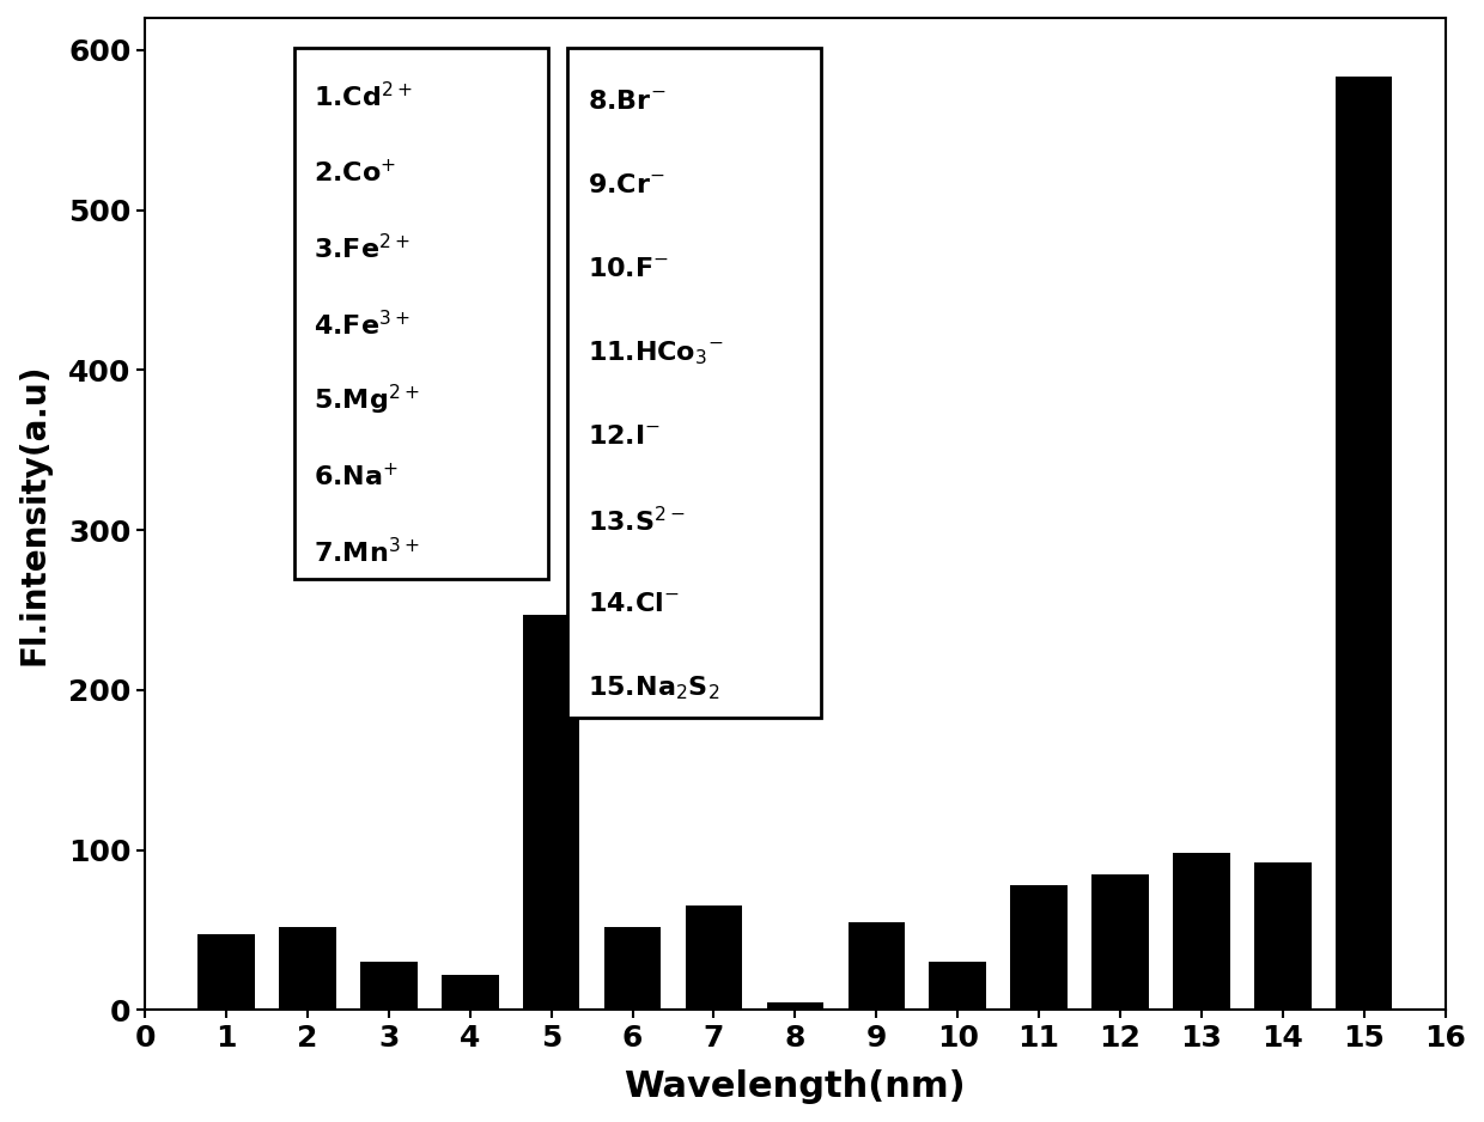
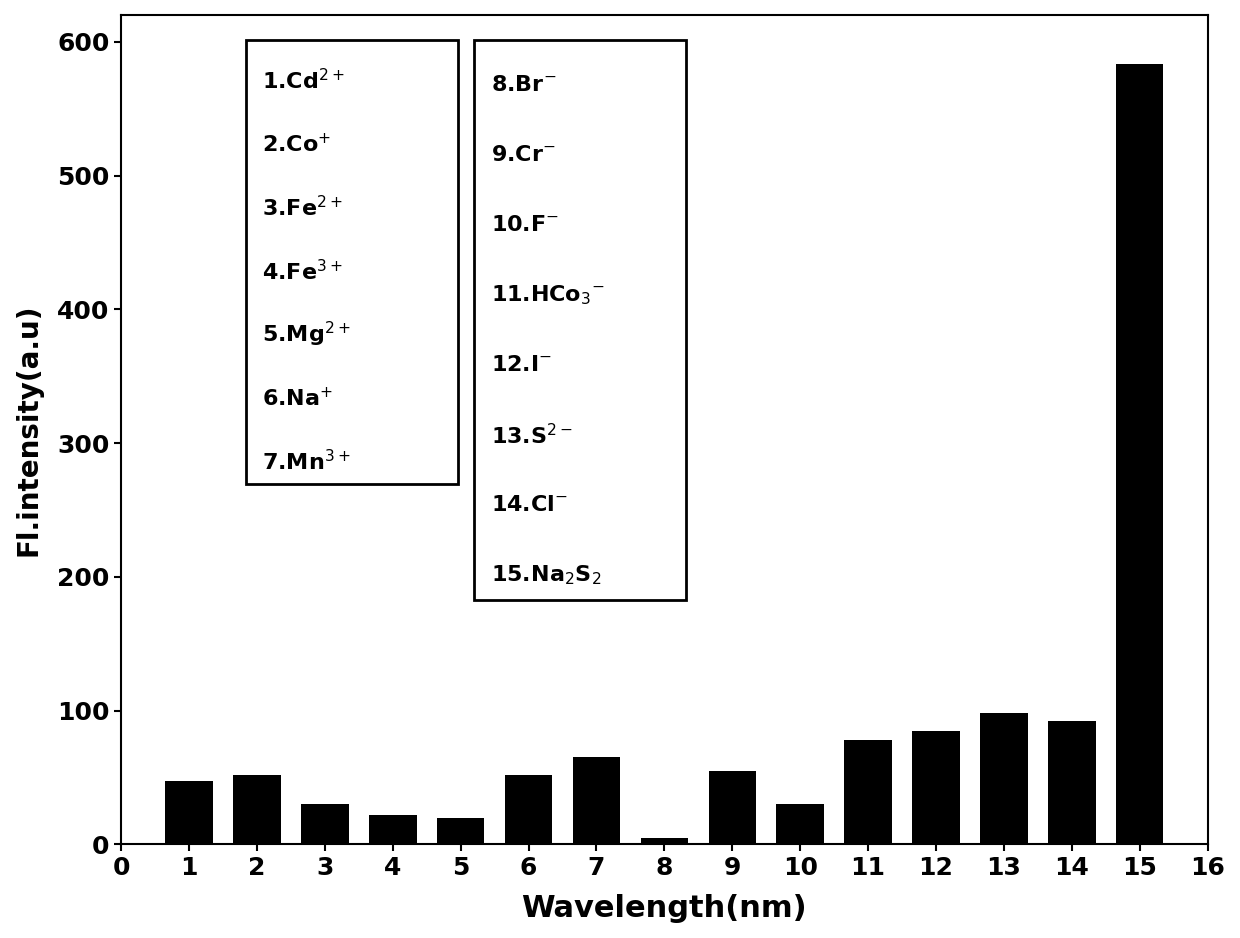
5: 247 -> 20
